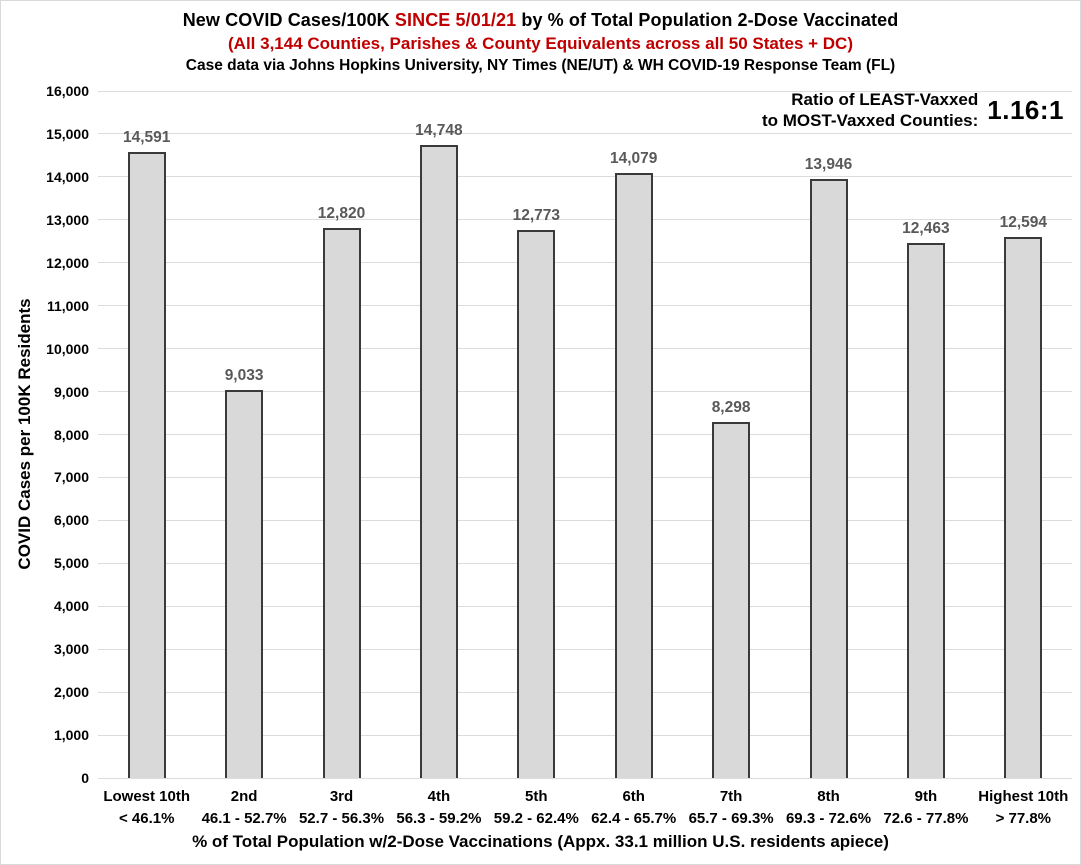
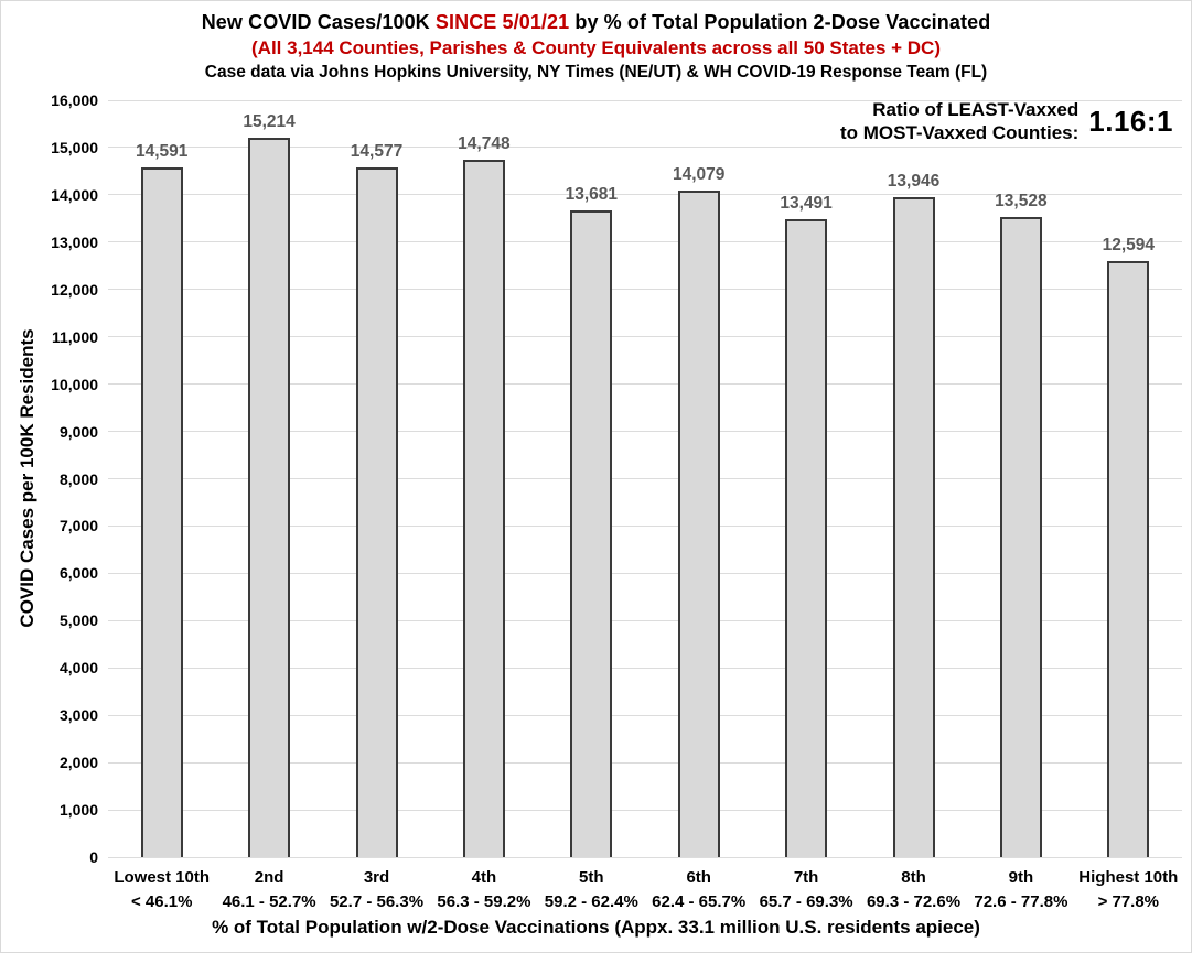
2nd: 9,033 -> 15,214
3rd: 12,820 -> 14,577
5th: 12,773 -> 13,681
7th: 8,298 -> 13,491
9th: 12,463 -> 13,528
